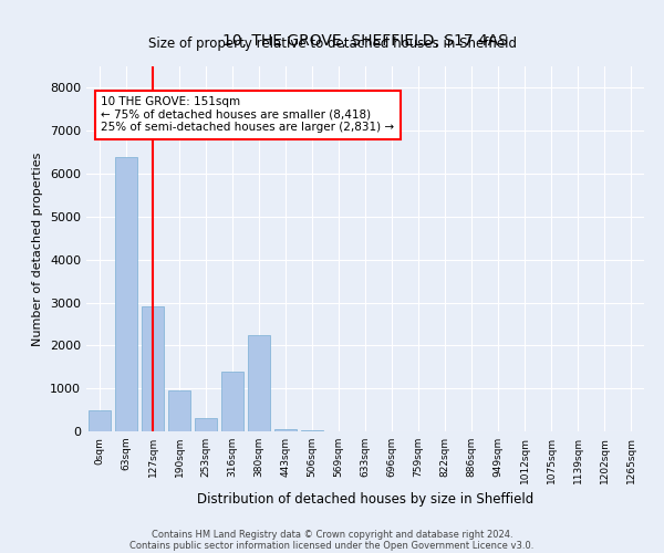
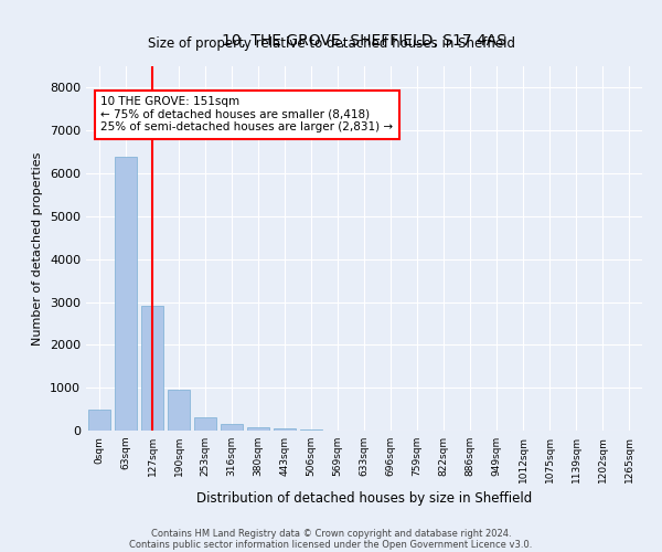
316sqm: 1400 -> 160
380sqm: 2250 -> 80
